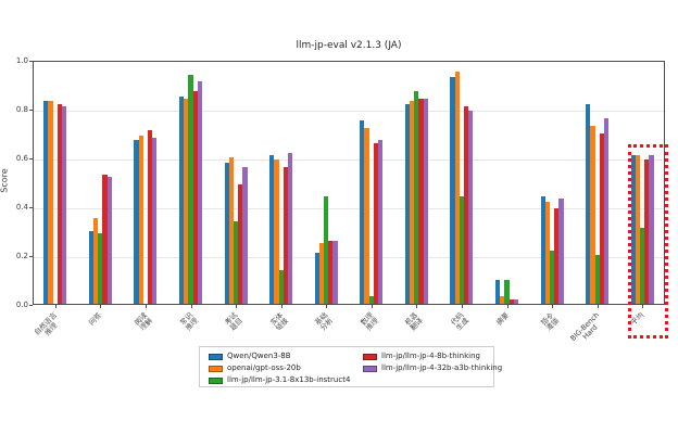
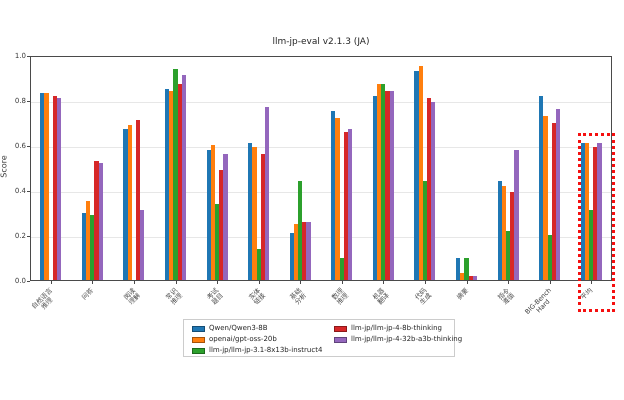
llm-jp/llm-jp-4-32b-a3b-thinking/阅读理解: 0.68 -> 0.31
llm-jp/llm-jp-4-32b-a3b-thinking/实体链接: 0.62 -> 0.77
llm-jp/llm-jp-3.1-8x13b-instruct4/数理推理: 0.03 -> 0.10
openai/gpt-oss-20b/机器翻译: 0.83 -> 0.87
llm-jp/llm-jp-4-32b-a3b-thinking/指令遵循: 0.43 -> 0.58
